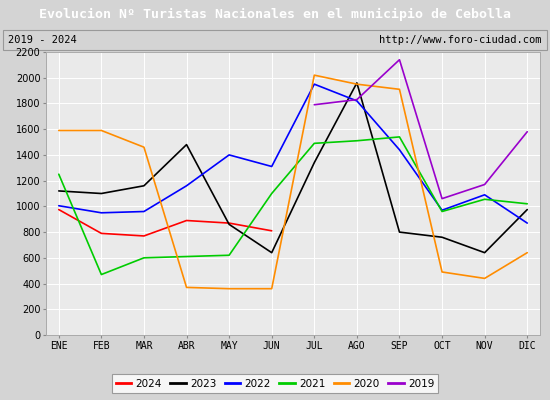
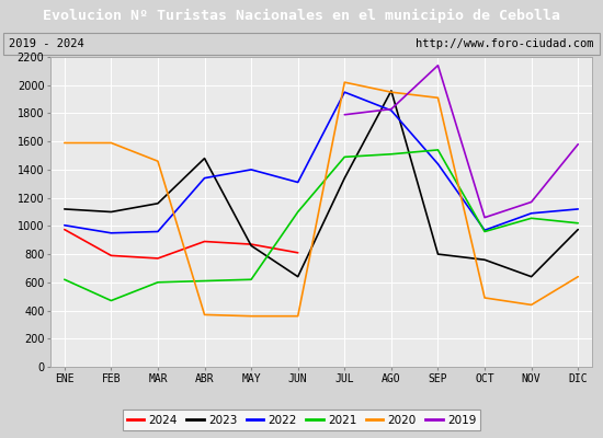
2021/ENE: 1250 -> 620
2022/ABR: 1160 -> 1340
2022/DIC: 870 -> 1120
